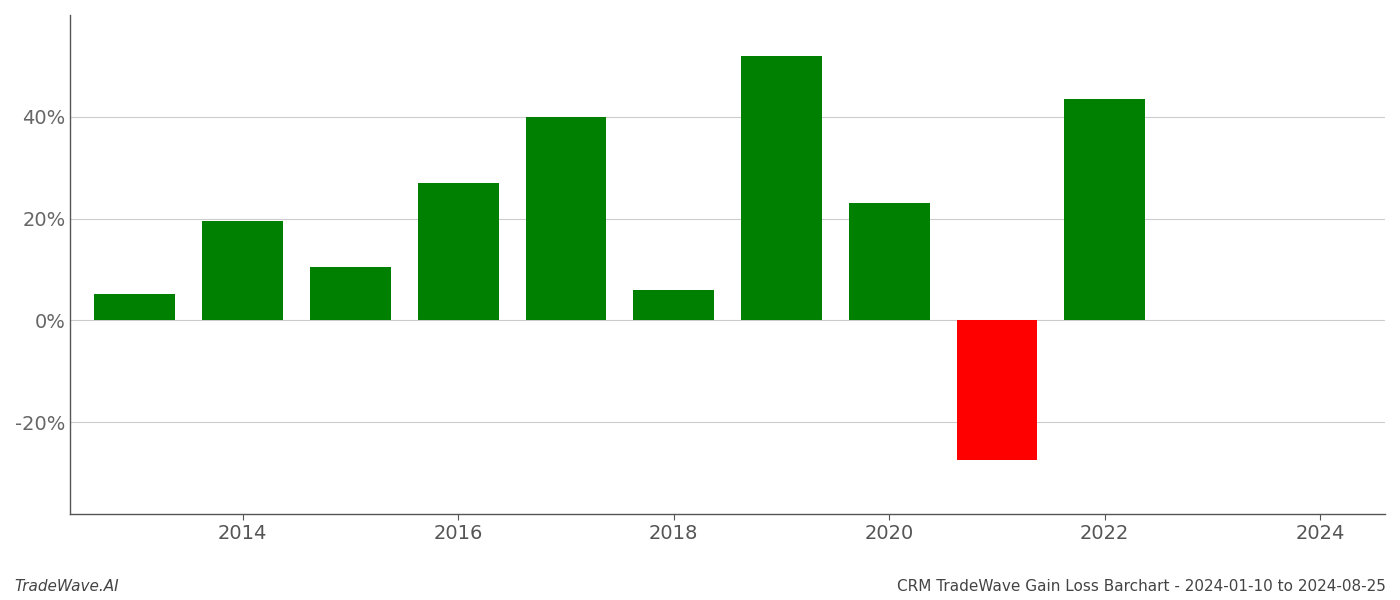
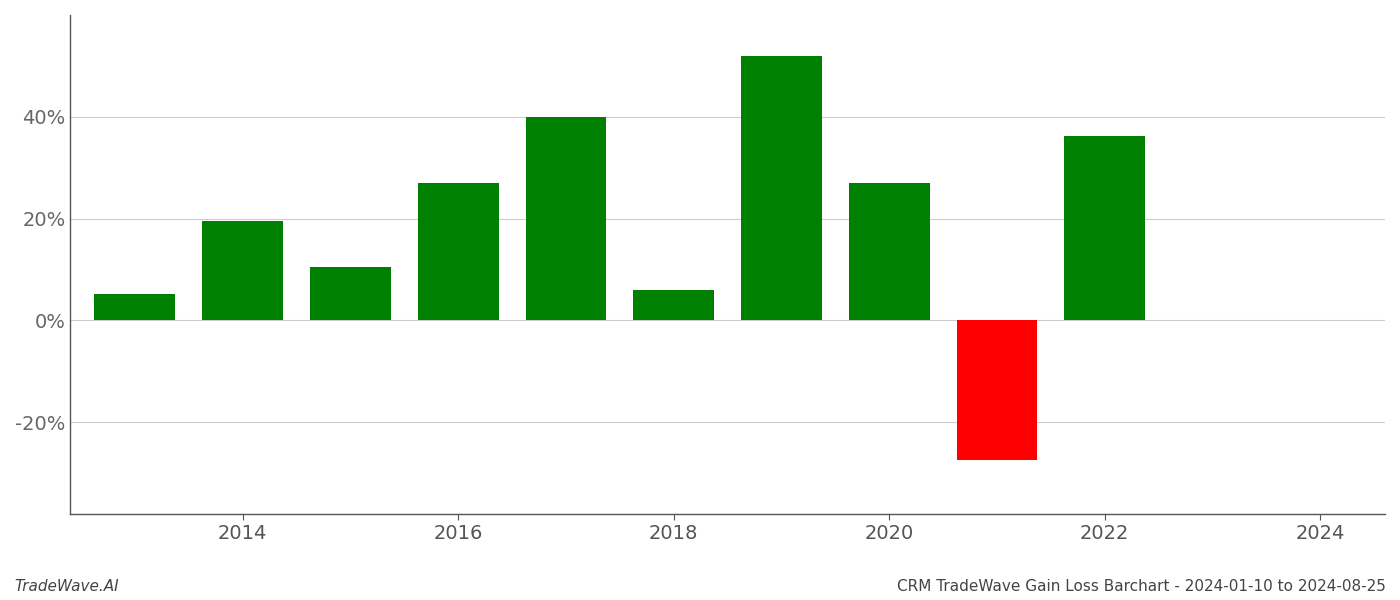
2020: 23.0% -> 27.0%
2022: 43.5% -> 36.2%
